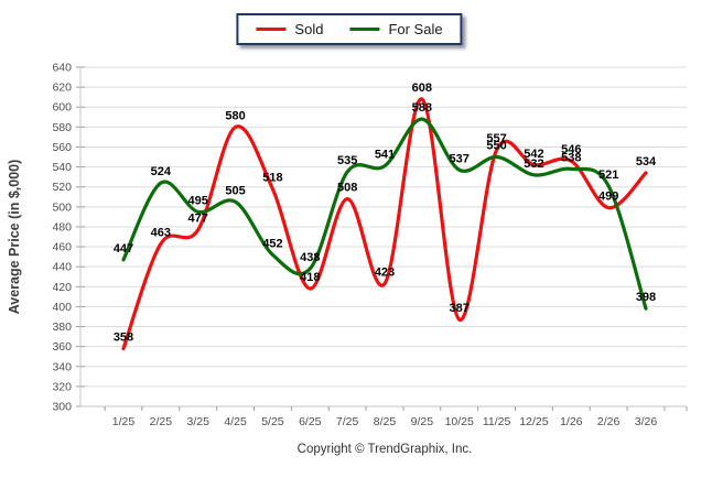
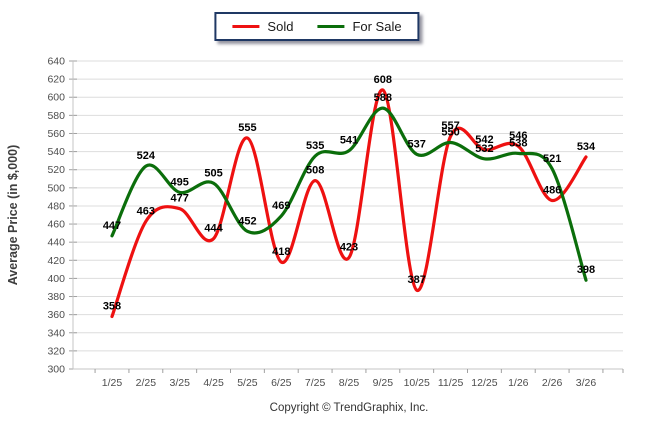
Sold/4/25: 580 -> 444
Sold/5/25: 518 -> 555
For Sale/6/25: 438 -> 469
Sold/2/26: 499 -> 486
